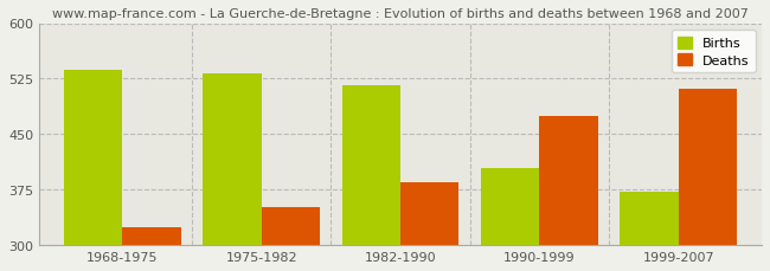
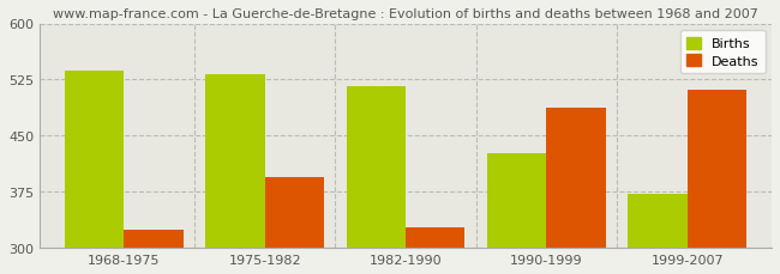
Deaths/1975-1982: 352 -> 394
Deaths/1982-1990: 385 -> 328
Births/1990-1999: 405 -> 426
Deaths/1990-1999: 474 -> 488
